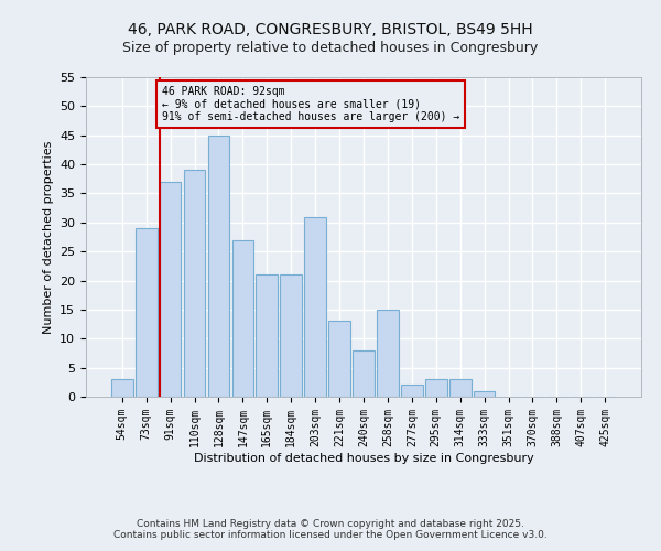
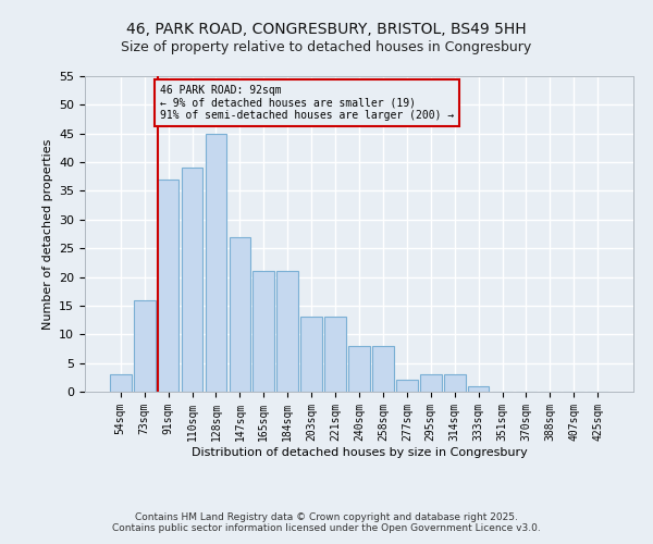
73sqm: 29 -> 16
203sqm: 31 -> 13
258sqm: 15 -> 8
